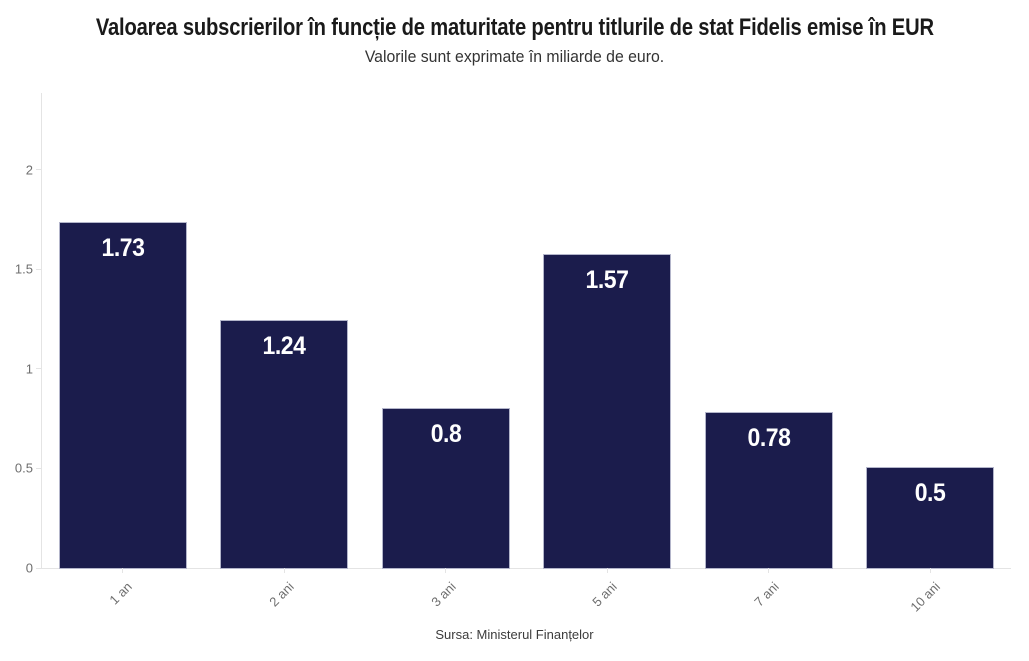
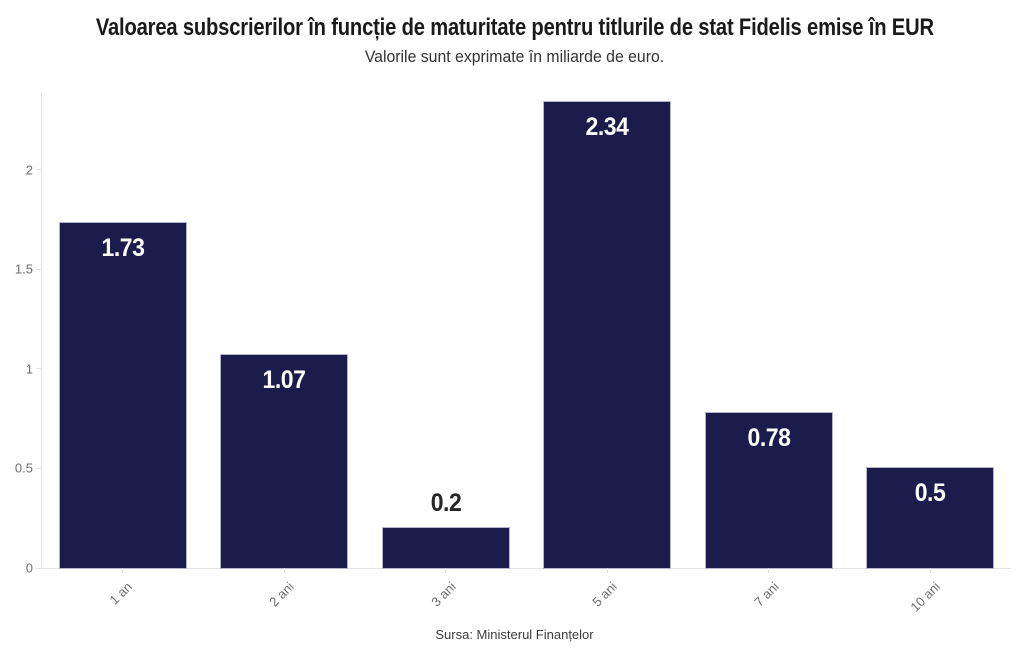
2 ani: 1.24 -> 1.07
3 ani: 0.8 -> 0.2
5 ani: 1.57 -> 2.34
